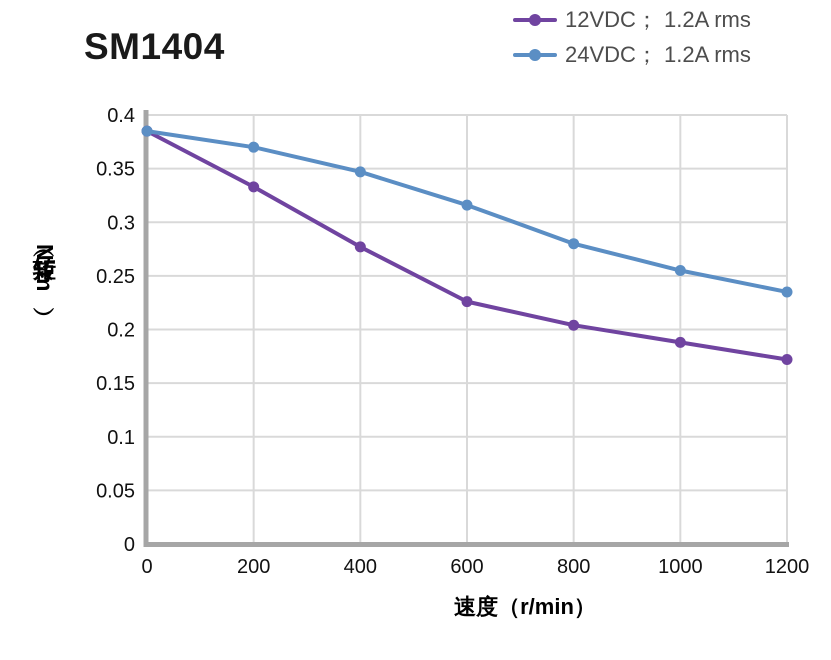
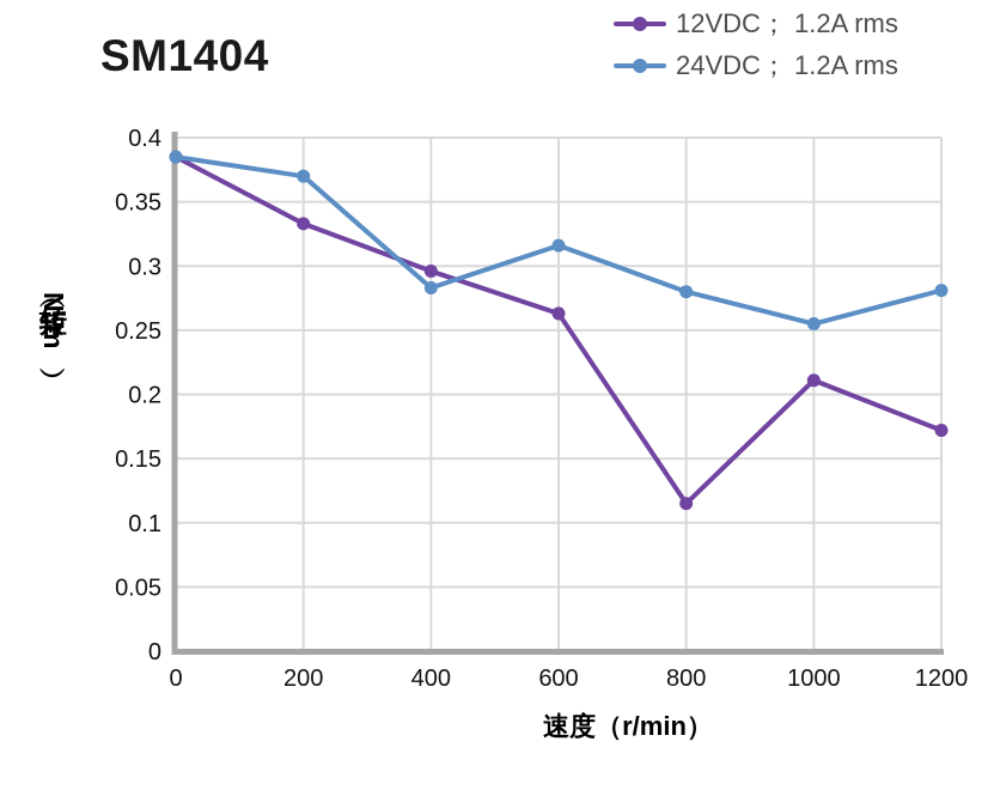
12VDC； 1.2A rms/400: 0.277 -> 0.296
24VDC； 1.2A rms/400: 0.347 -> 0.283
12VDC； 1.2A rms/600: 0.226 -> 0.263
12VDC； 1.2A rms/800: 0.204 -> 0.115
12VDC； 1.2A rms/1000: 0.188 -> 0.211
24VDC； 1.2A rms/1200: 0.235 -> 0.281
